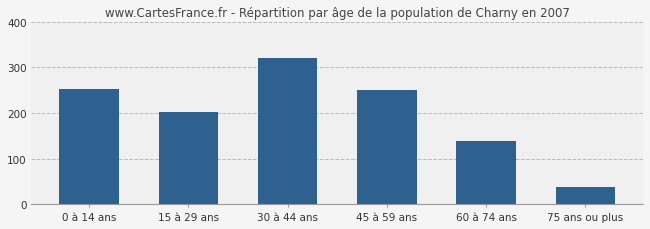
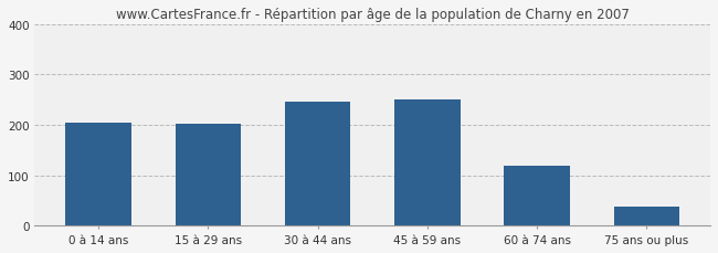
0 à 14 ans: 253 -> 205
30 à 44 ans: 320 -> 245
60 à 74 ans: 139 -> 120
